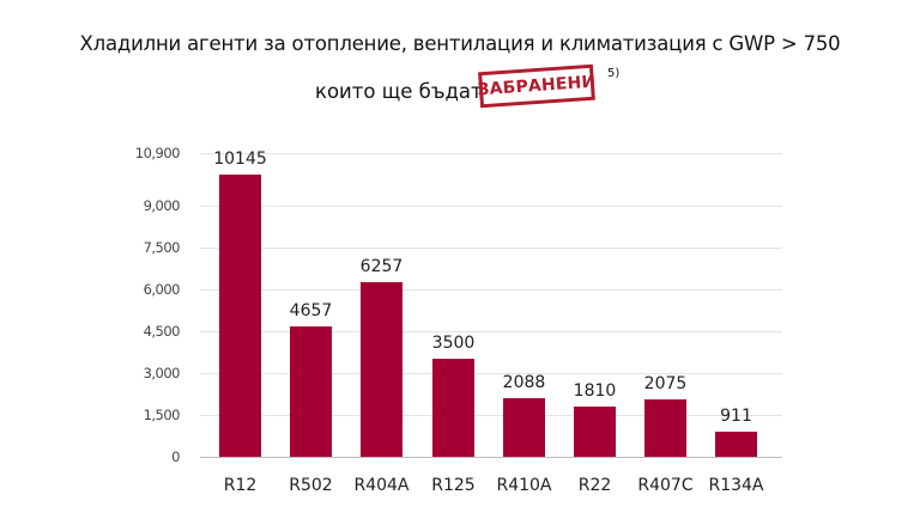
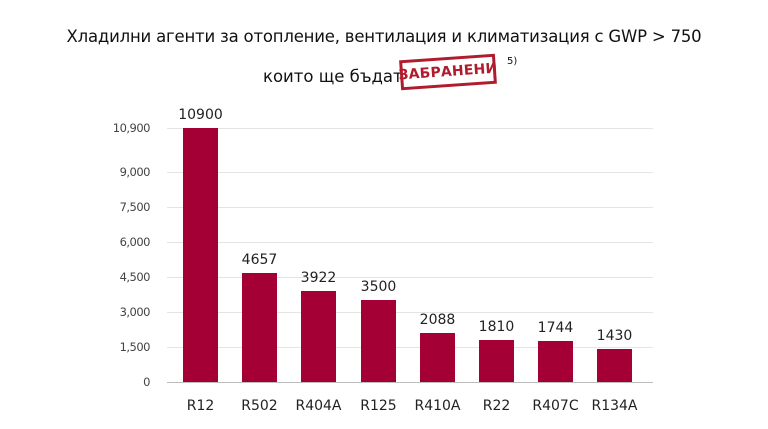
R12: 10145 -> 10900
R404A: 6257 -> 3922
R407C: 2075 -> 1744
R134A: 911 -> 1430
